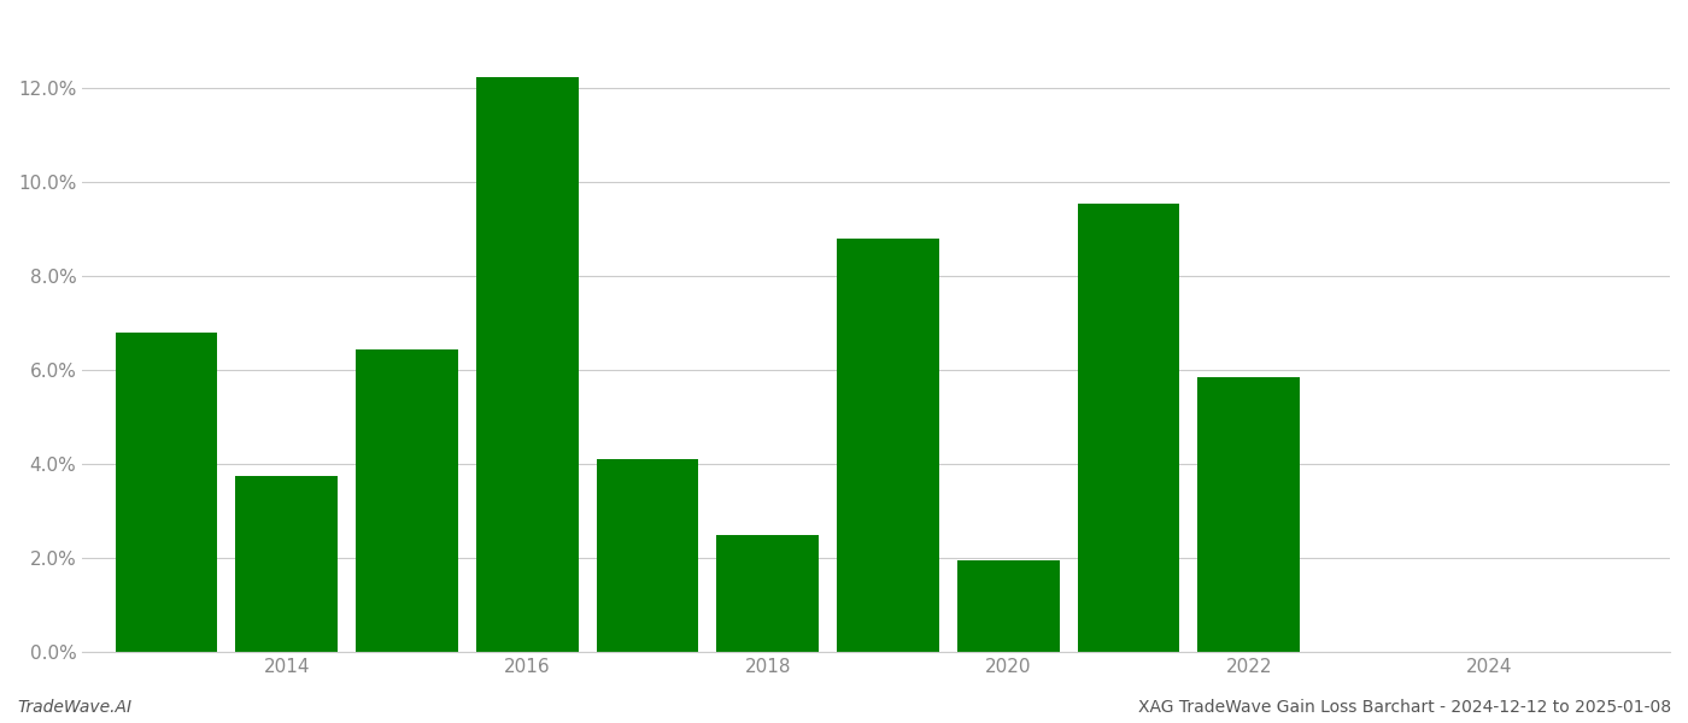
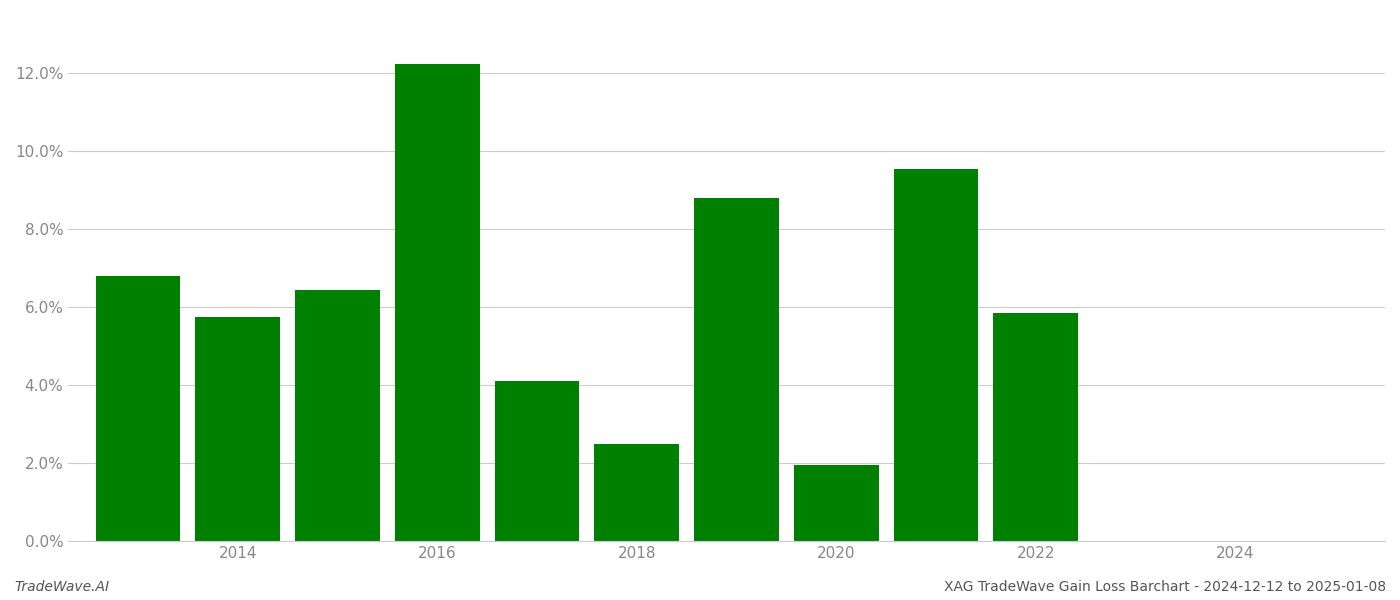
2014: 3.75% -> 5.75%
